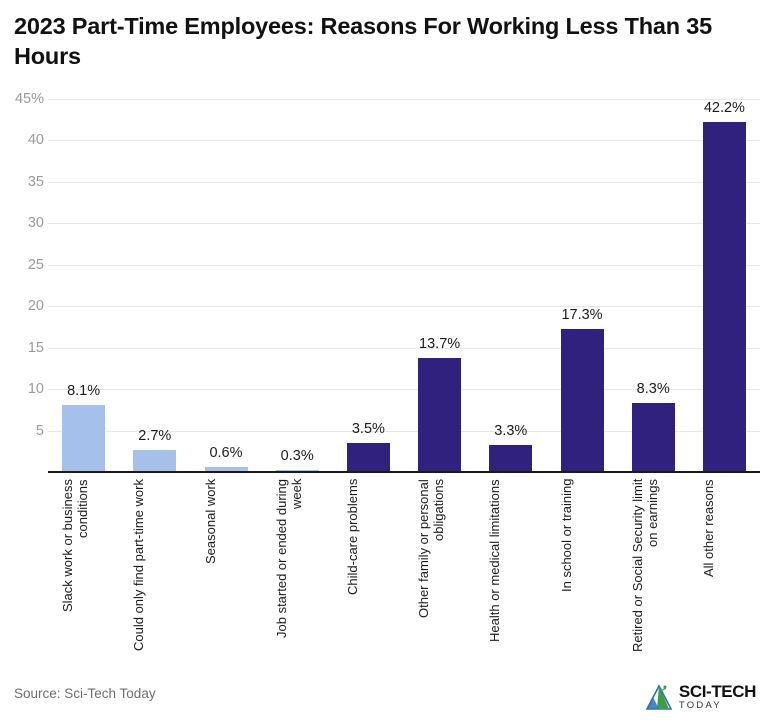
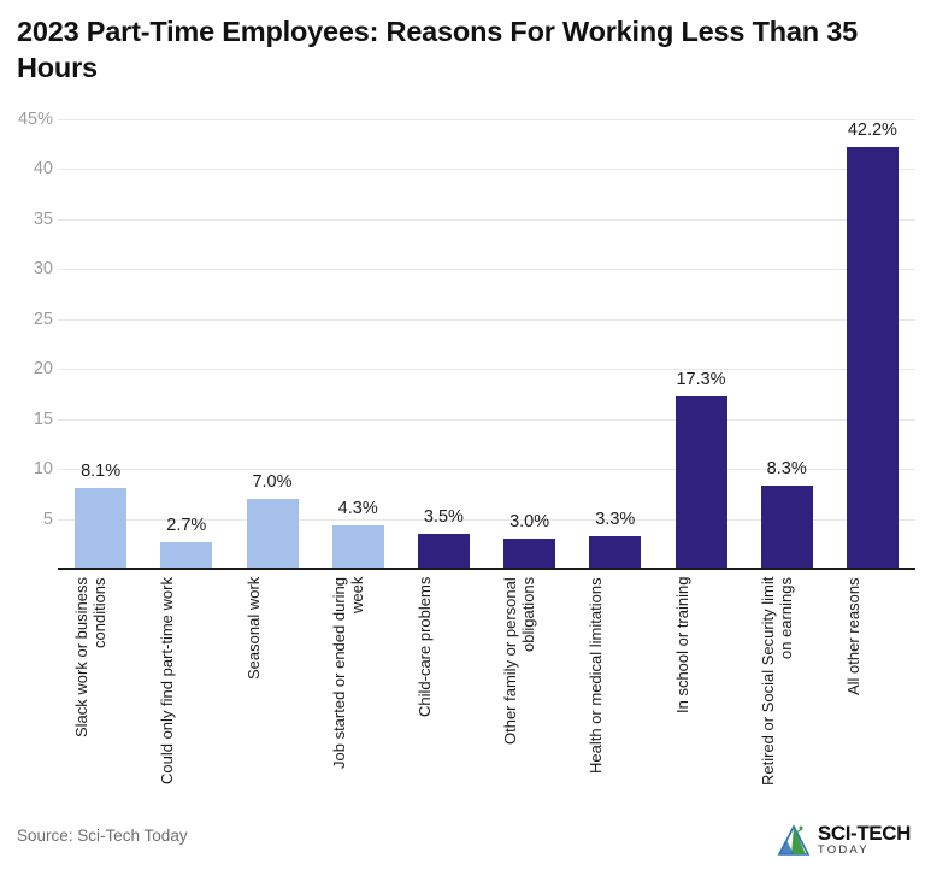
Seasonal work: 0.6% -> 7.0%
Job started or ended during week: 0.3% -> 4.3%
Other family or personal obligations: 13.7% -> 3.0%
